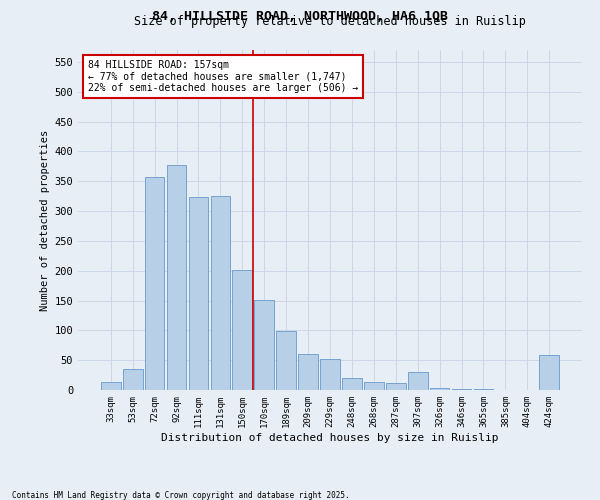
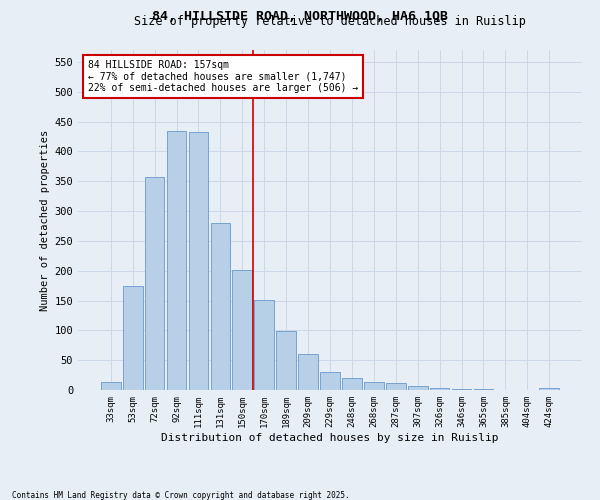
53sqm: 36 -> 175
92sqm: 378 -> 435
111sqm: 324 -> 433
131sqm: 326 -> 280
229sqm: 52 -> 30
307sqm: 30 -> 7
424sqm: 58 -> 3
